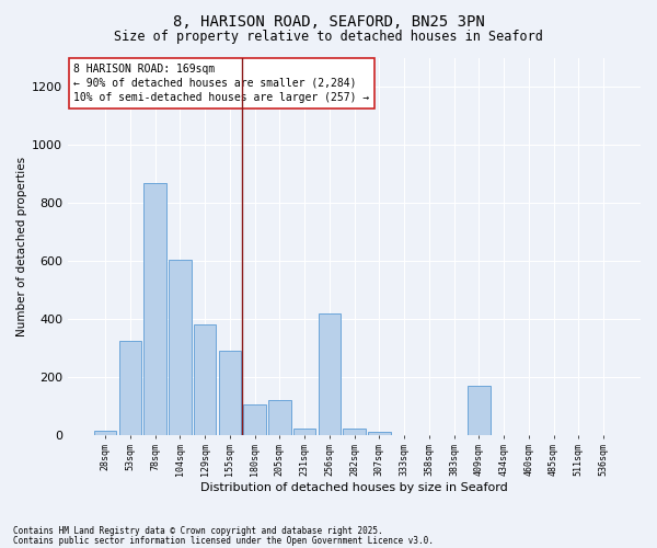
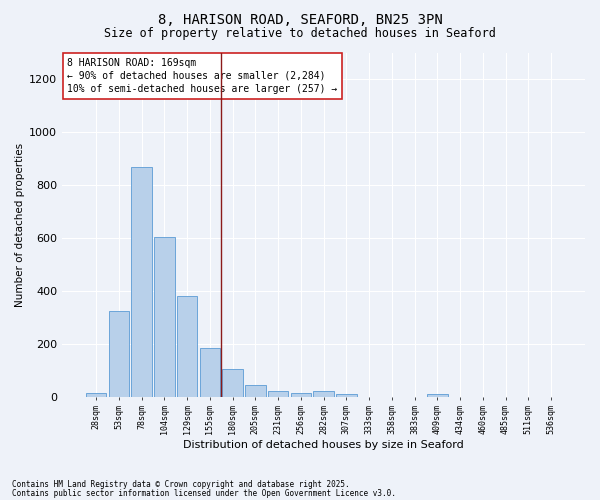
155sqm: 290 -> 185
205sqm: 120 -> 45
256sqm: 420 -> 15
409sqm: 170 -> 12
